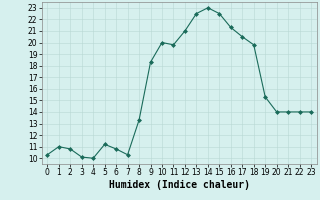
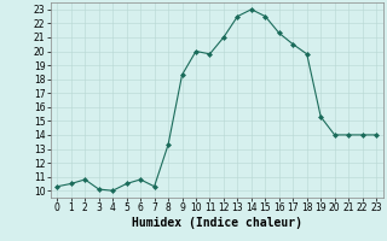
1: 11.0 -> 10.5
5: 11.2 -> 10.5
